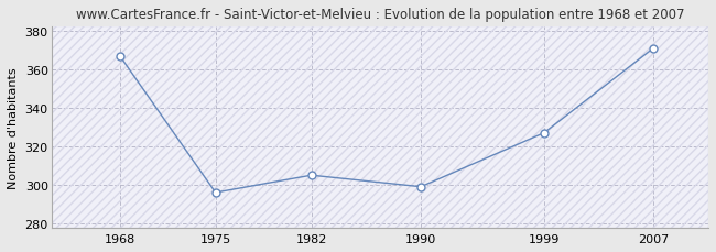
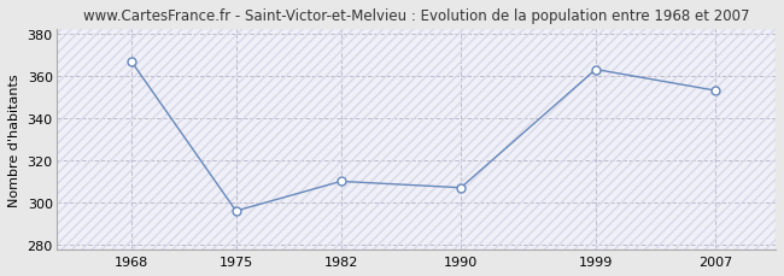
1982: 305 -> 310
1990: 299 -> 307
1999: 327 -> 363
2007: 371 -> 353
